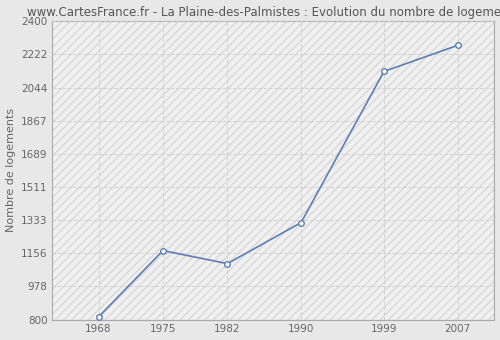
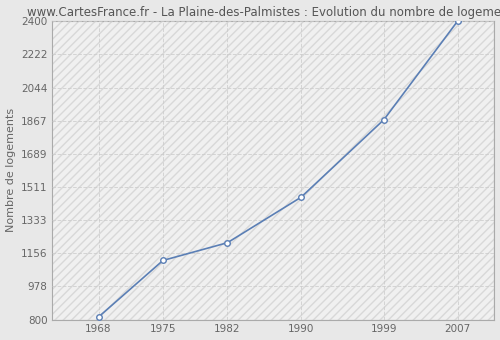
1975: 1170 -> 1120
1982: 1100 -> 1210
1990: 1320 -> 1460
1999: 2130 -> 1870
2007: 2270 -> 2400
